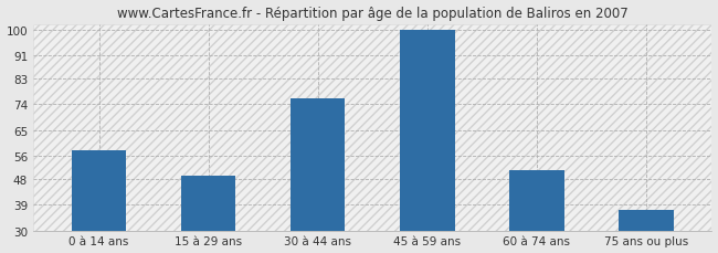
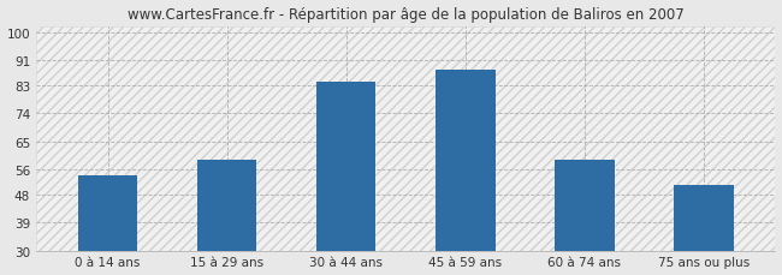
0 à 14 ans: 58 -> 54
15 à 29 ans: 49 -> 59
30 à 44 ans: 76 -> 84
45 à 59 ans: 100 -> 88
60 à 74 ans: 51 -> 59
75 ans ou plus: 37 -> 51
